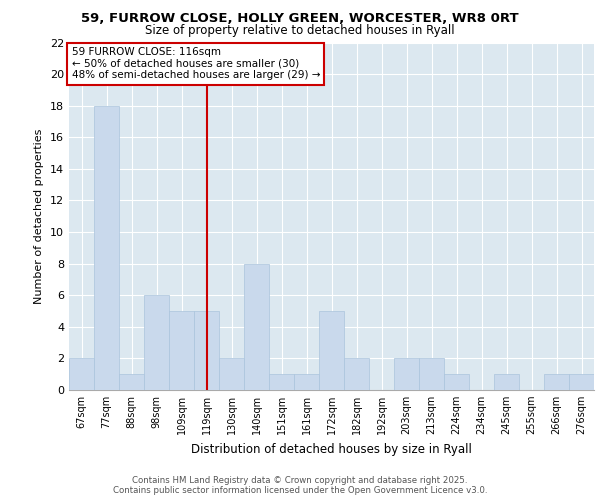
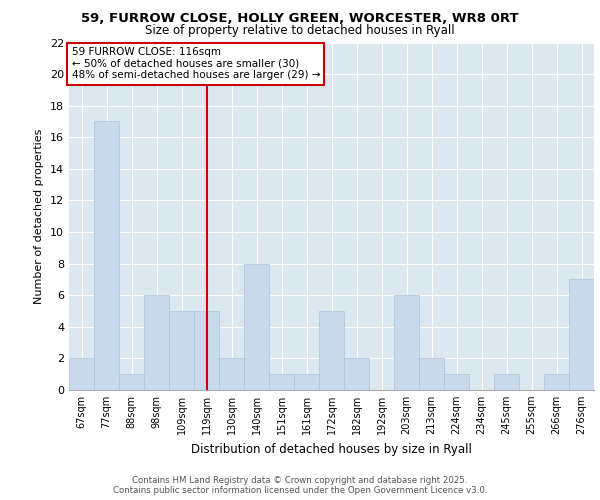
77sqm: 18 -> 17
203sqm: 2 -> 6
276sqm: 1 -> 7
